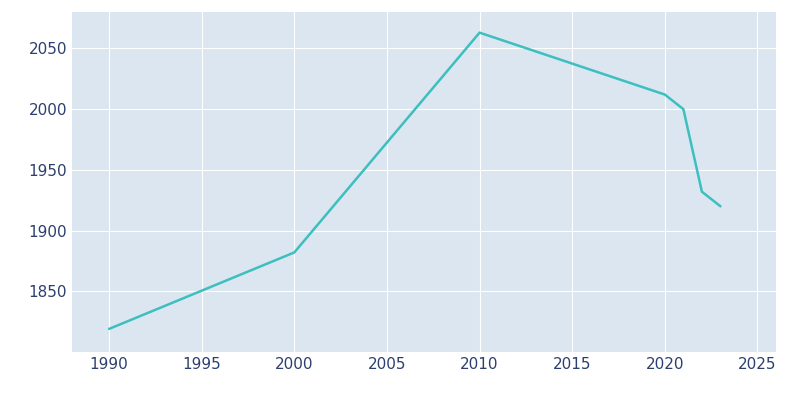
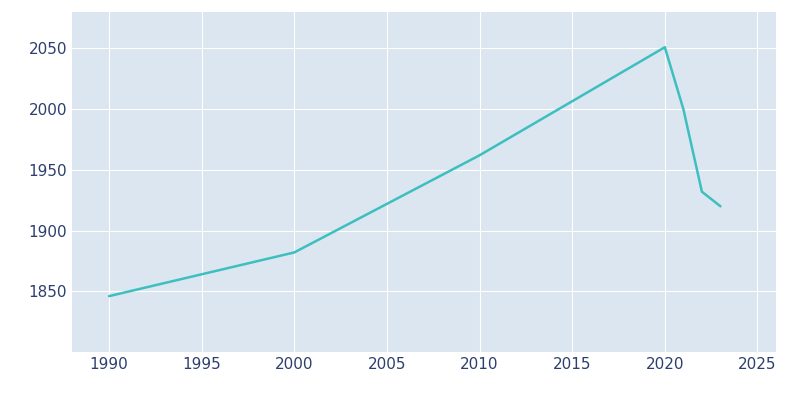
1990: 1819 -> 1846
2010: 2063 -> 1962
2020: 2012 -> 2051
